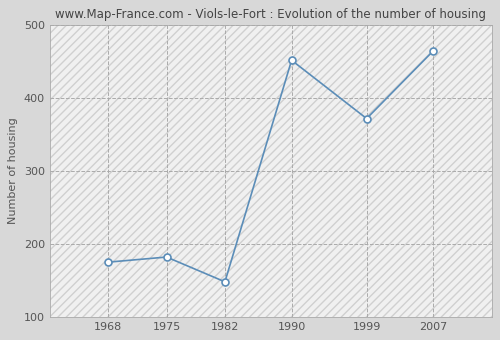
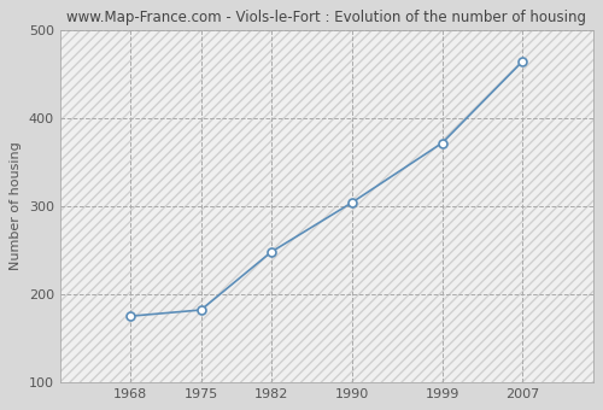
1982: 148 -> 248
1990: 452 -> 304
